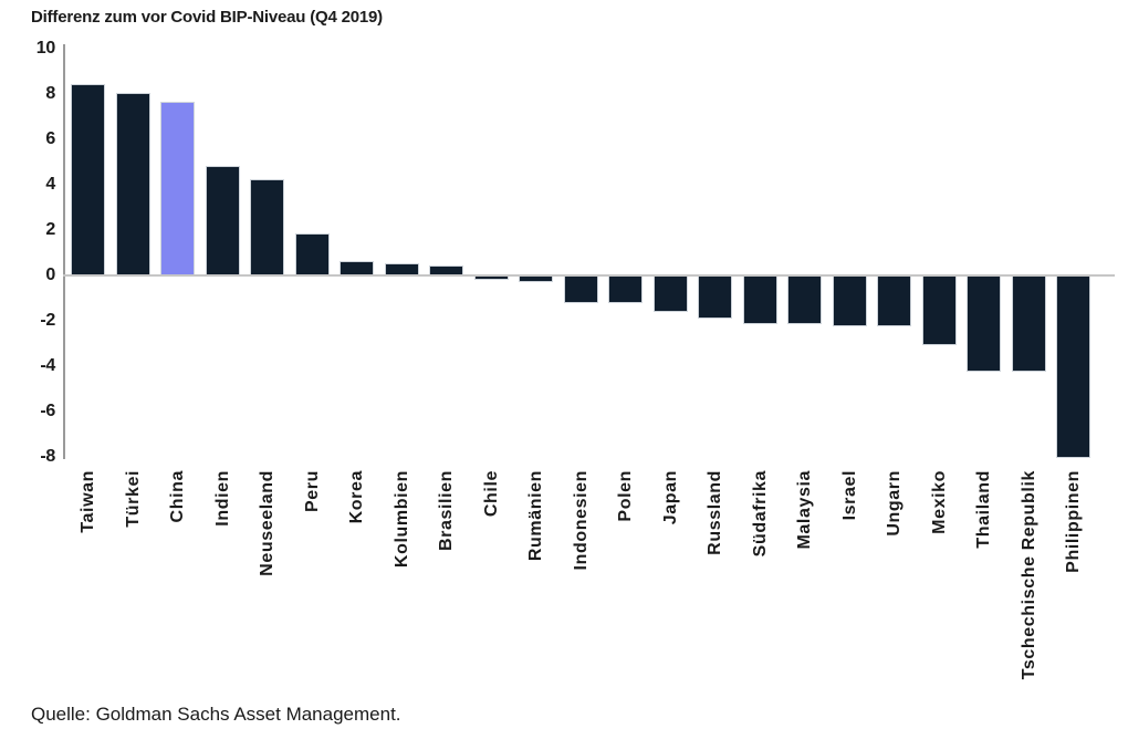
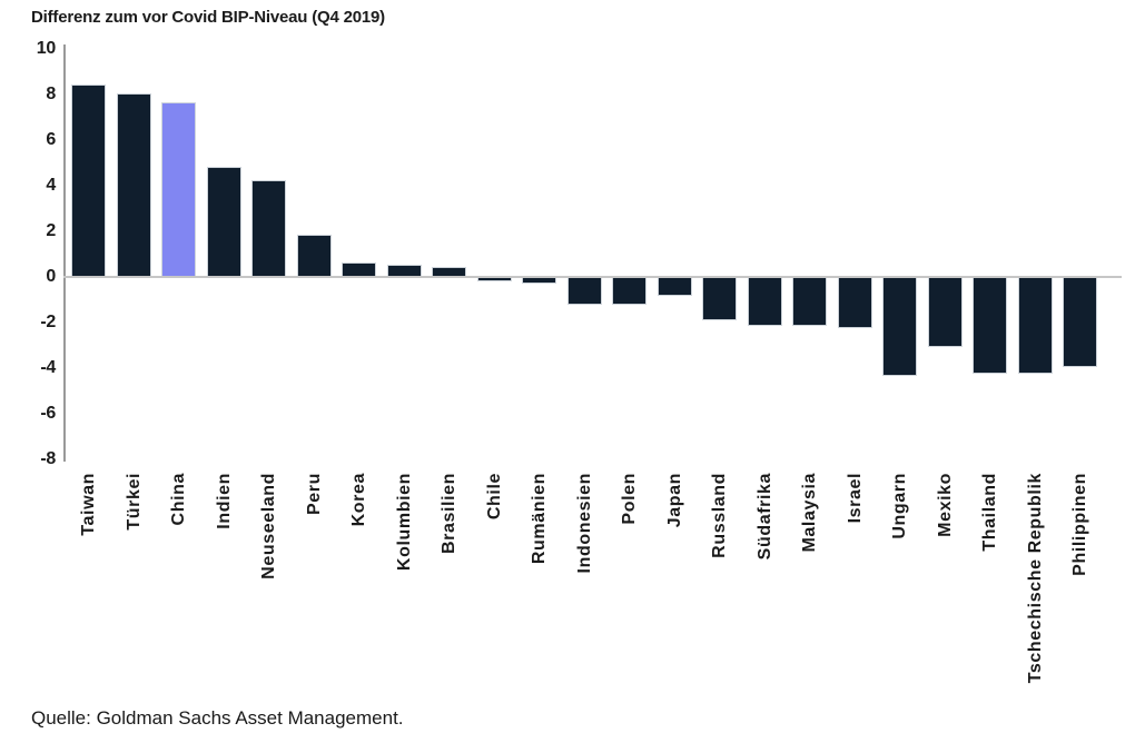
Japan: -1.6 -> -0.8
Ungarn: -2.2 -> -4.3
Philippinen: -8.0 -> -3.9
